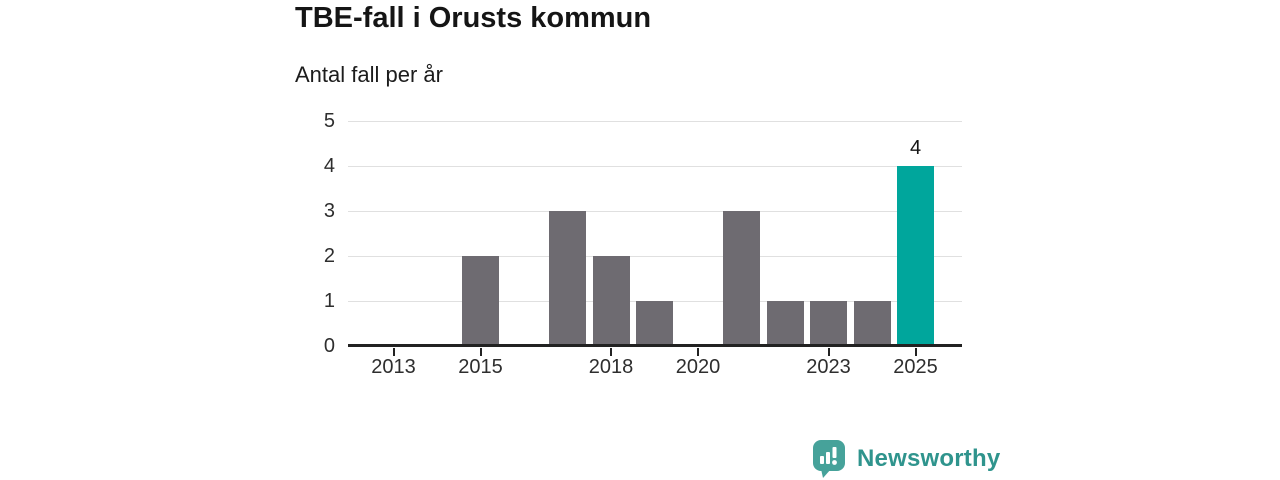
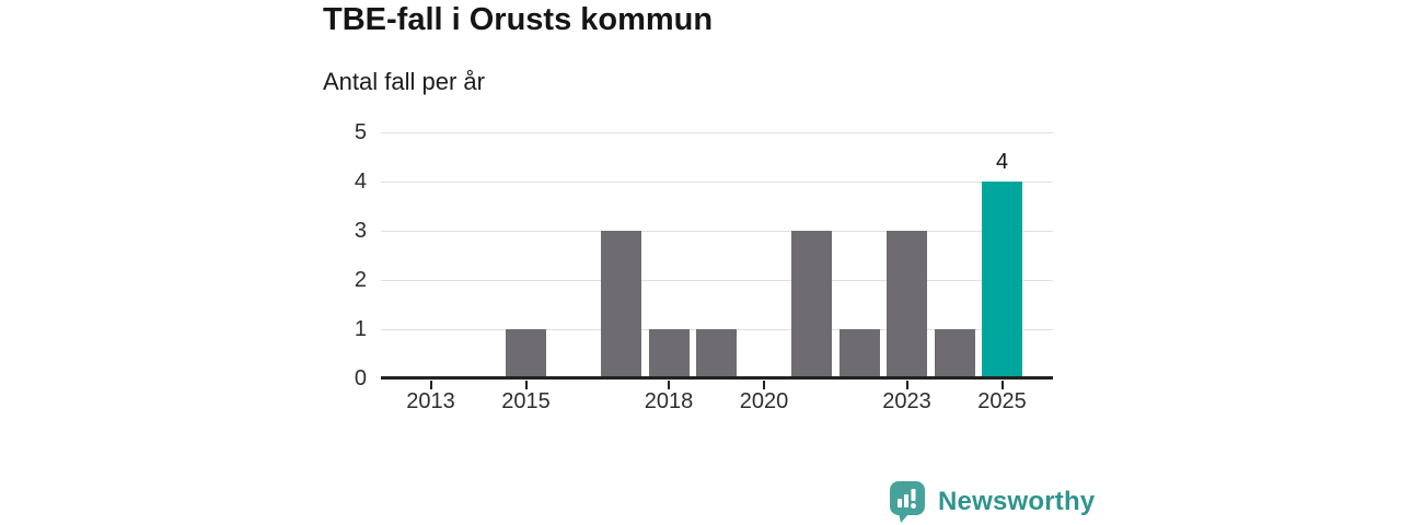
2015: 2 -> 1
2018: 2 -> 1
2023: 1 -> 3
